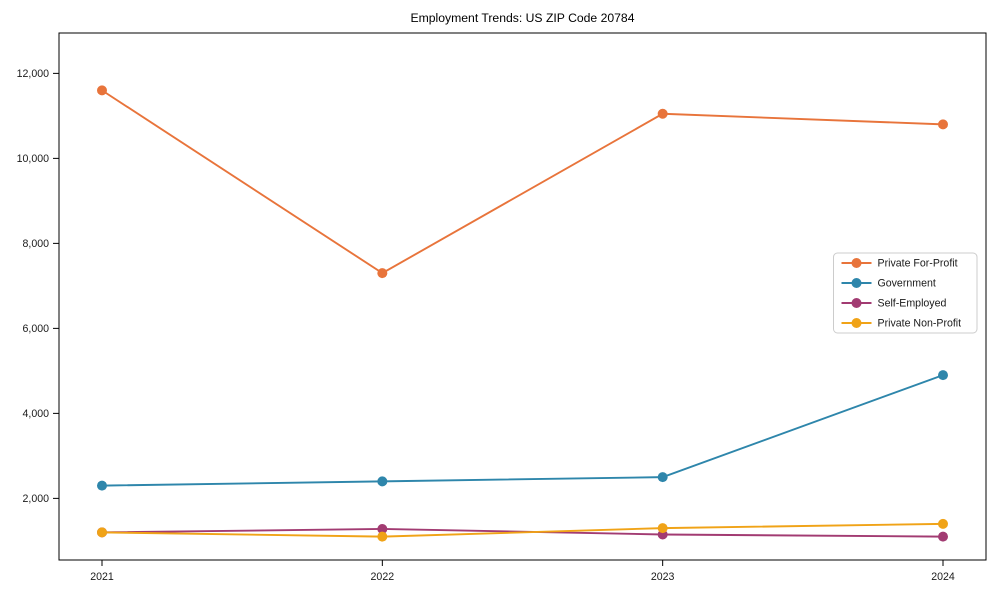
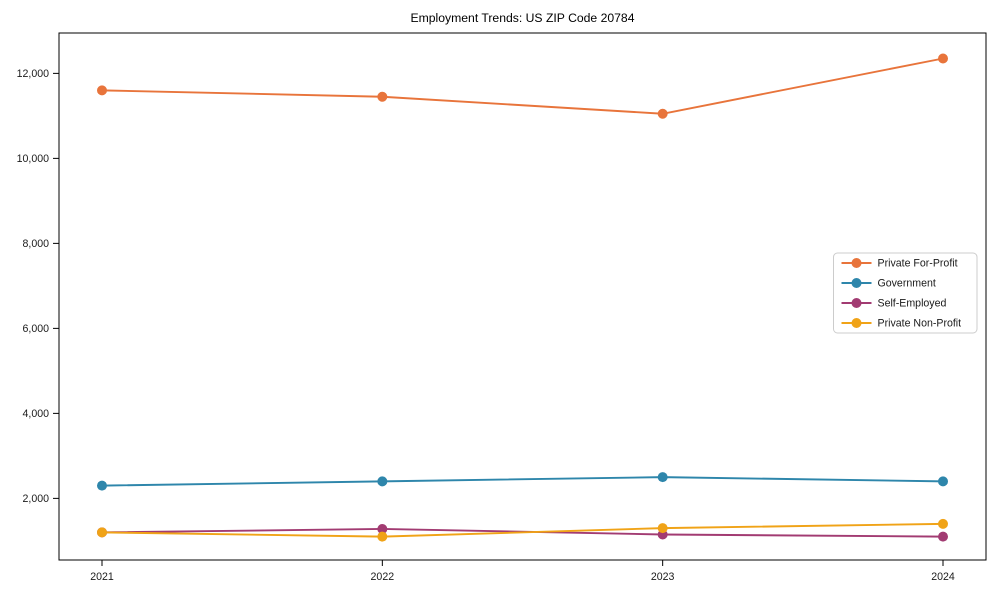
Private For-Profit/2022: 7300 -> 11400
Private For-Profit/2024: 10800 -> 12400
Government/2024: 4900 -> 2400
